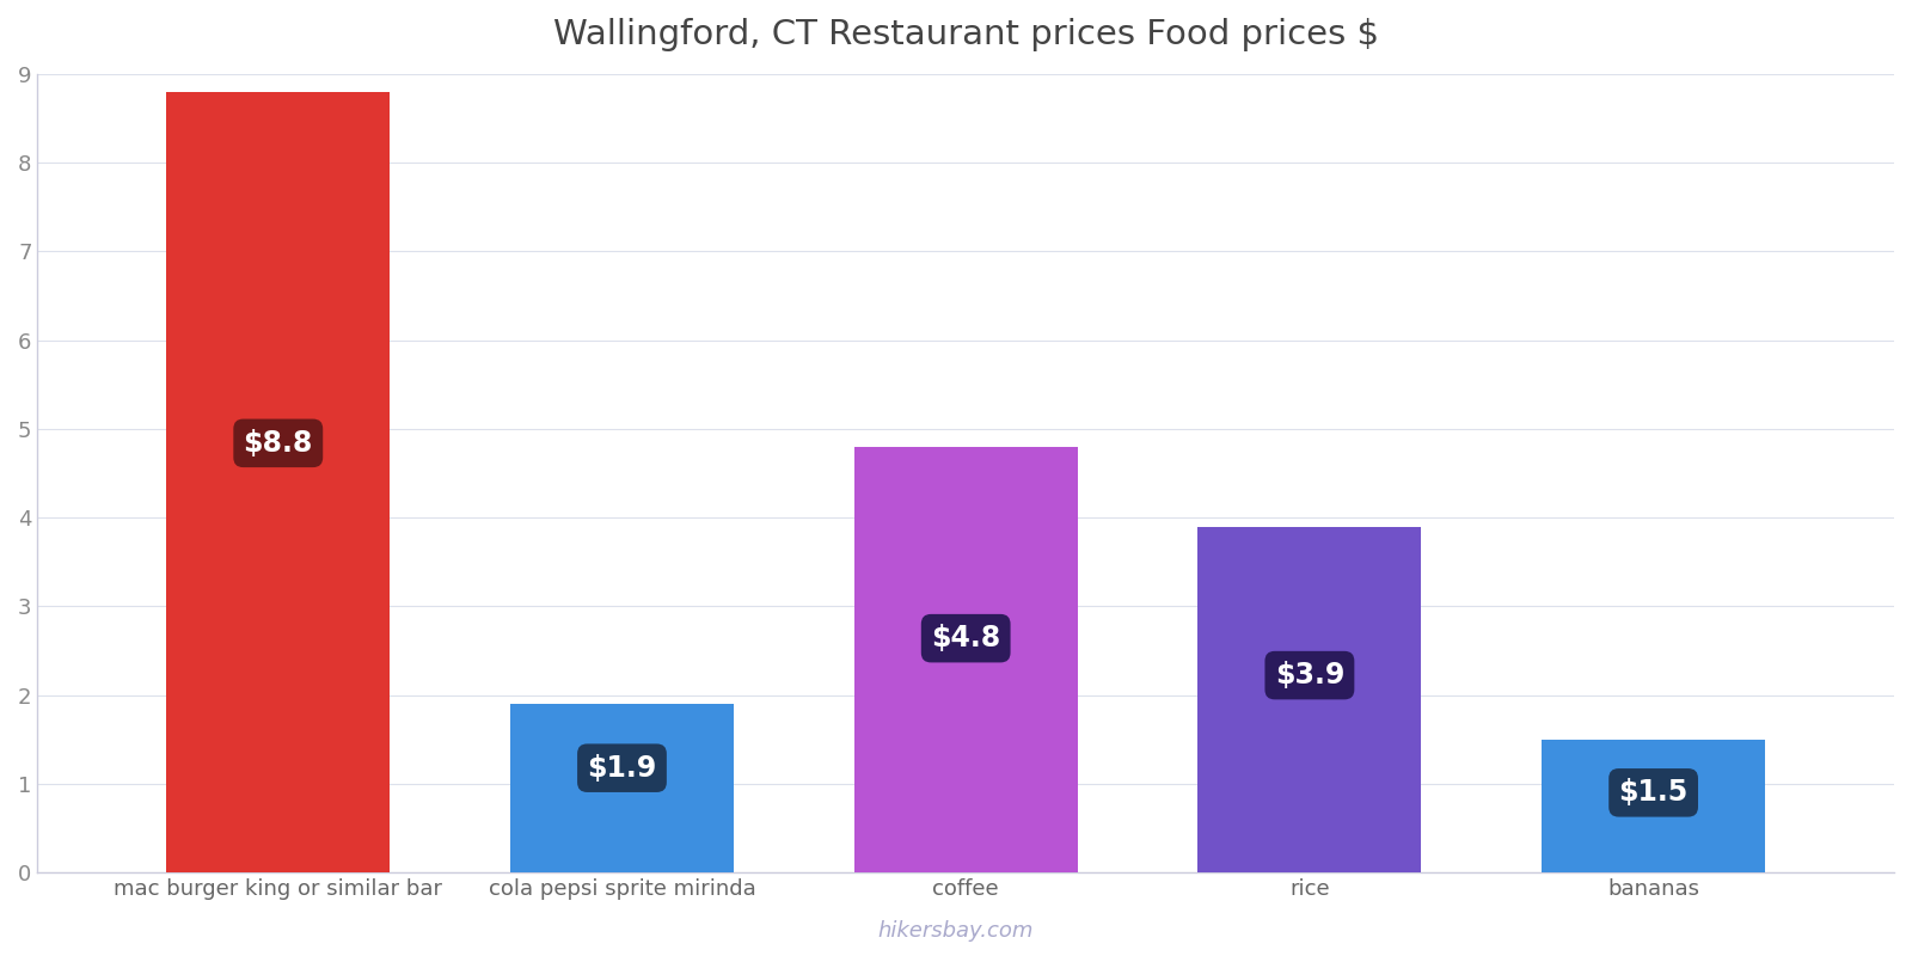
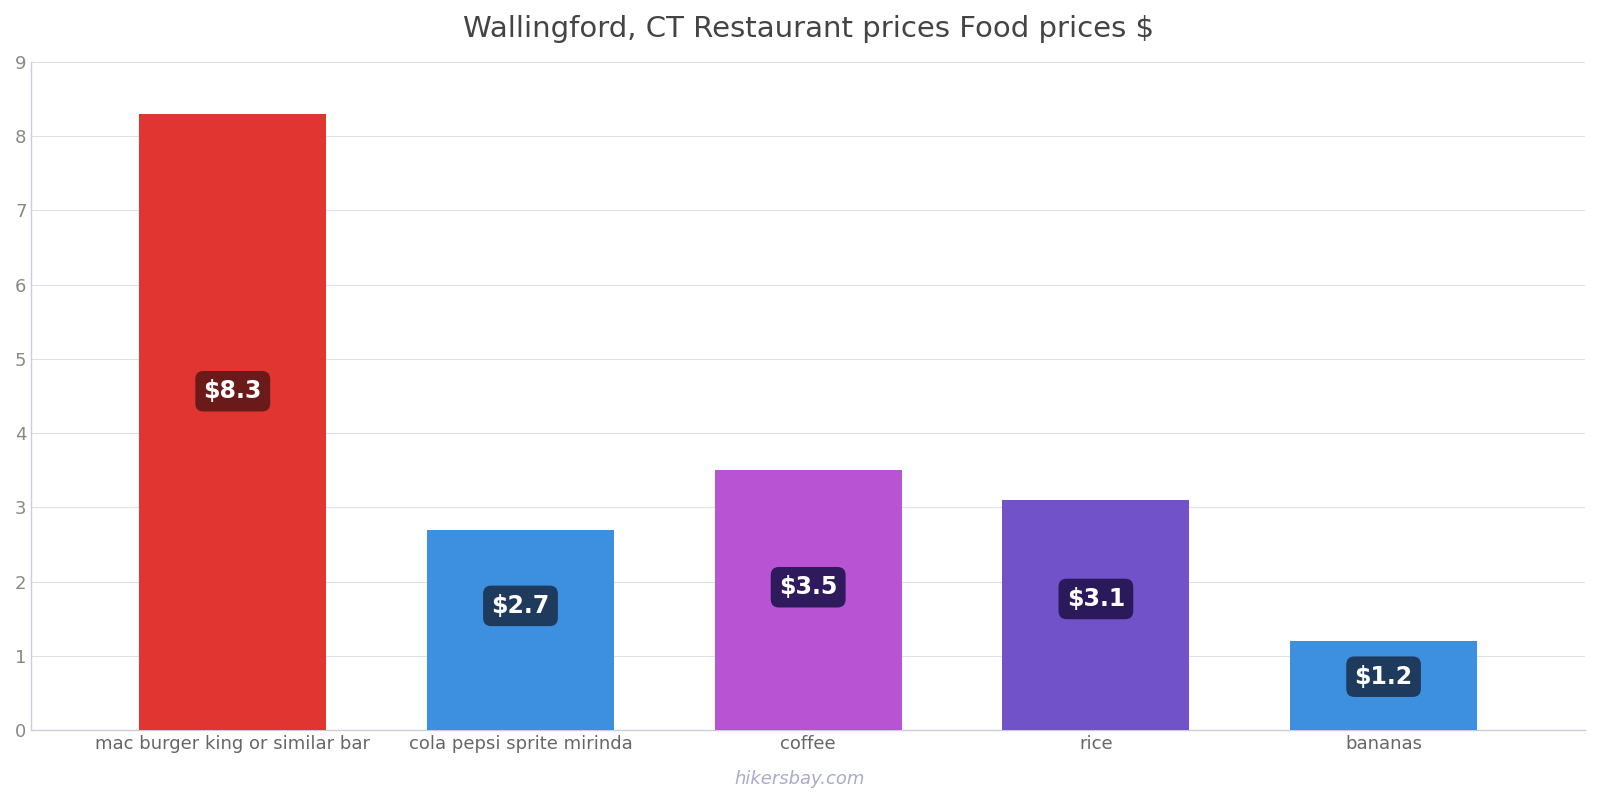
mac burger king or similar bar: $8.8 -> $8.3
cola pepsi sprite mirinda: $1.9 -> $2.7
coffee: $4.8 -> $3.5
rice: $3.9 -> $3.1
bananas: $1.5 -> $1.2
